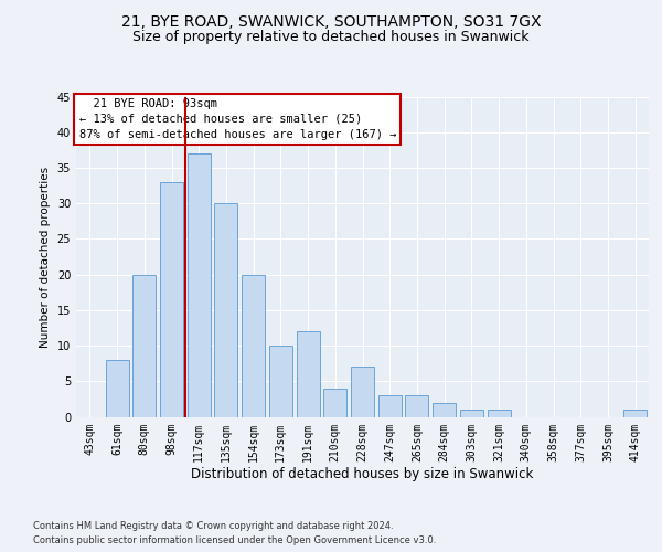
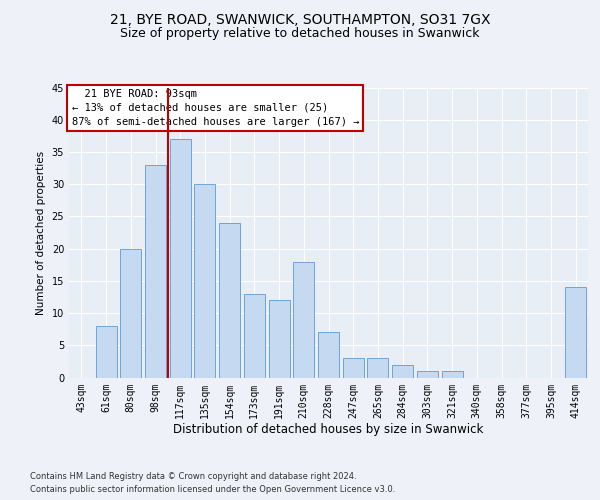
154sqm: 20 -> 24
173sqm: 10 -> 13
210sqm: 4 -> 18
414sqm: 1 -> 14
